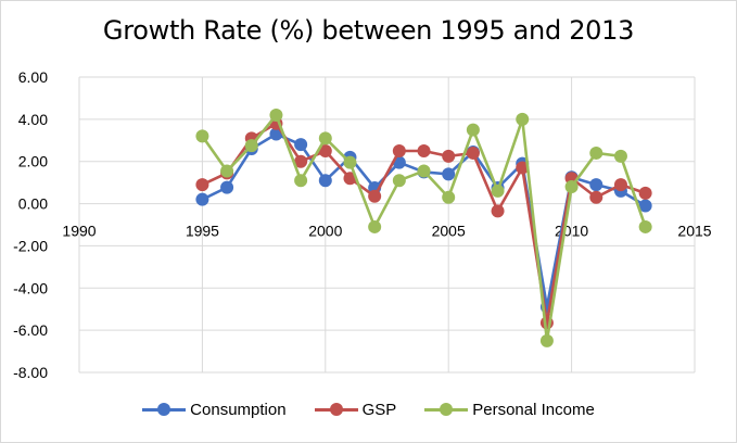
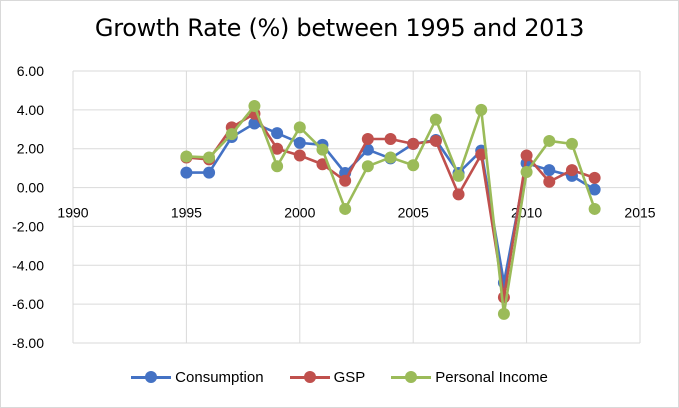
Consumption/1995: 0.2 -> 0.8
GSP/1995: 0.9 -> 1.6
Personal Income/1995: 3.2 -> 1.6
Consumption/2000: 1.1 -> 2.3
GSP/2000: 2.5 -> 1.6
Consumption/2005: 1.4 -> 2.2
Personal Income/2005: 0.3 -> 1.1
GSP/2010: 1.2 -> 1.6
